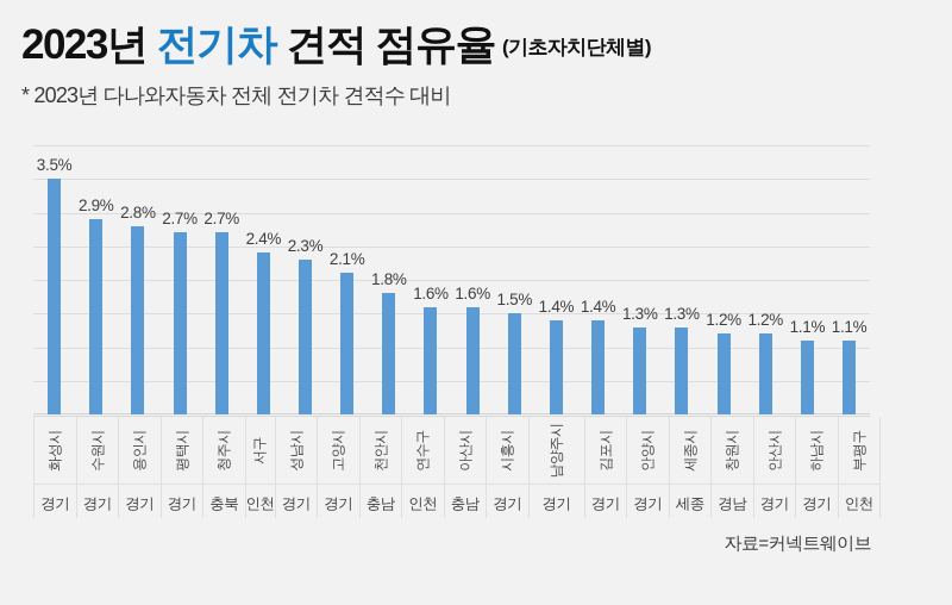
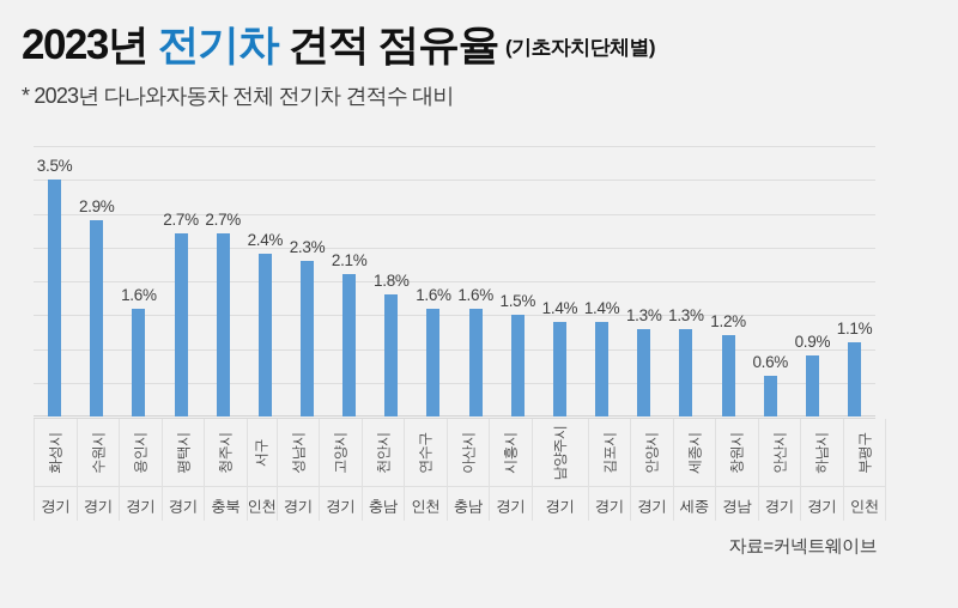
용인시: 2.8% -> 1.6%
안산시: 1.2% -> 0.6%
하남시: 1.1% -> 0.9%
